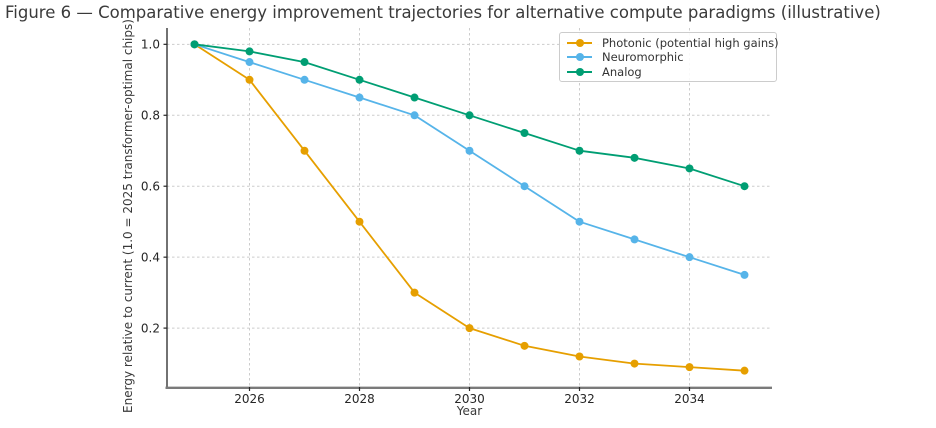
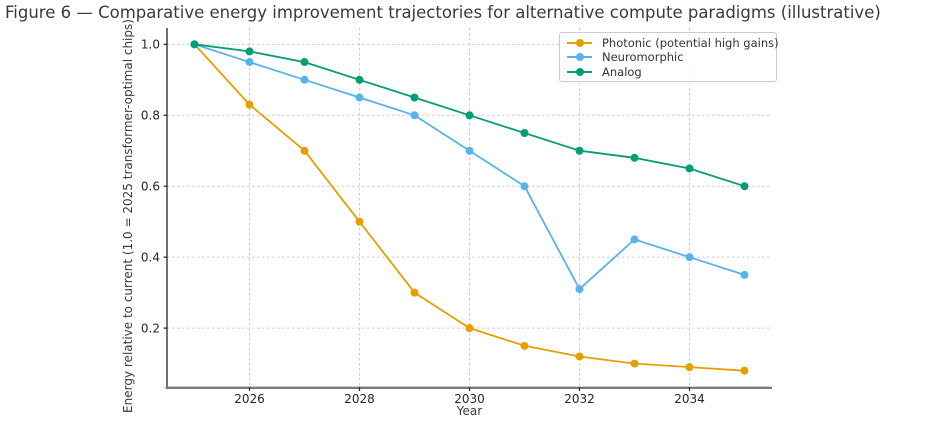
Photonic (potential high gains)/2026: 0.90 -> 0.83
Neuromorphic/2032: 0.50 -> 0.31
